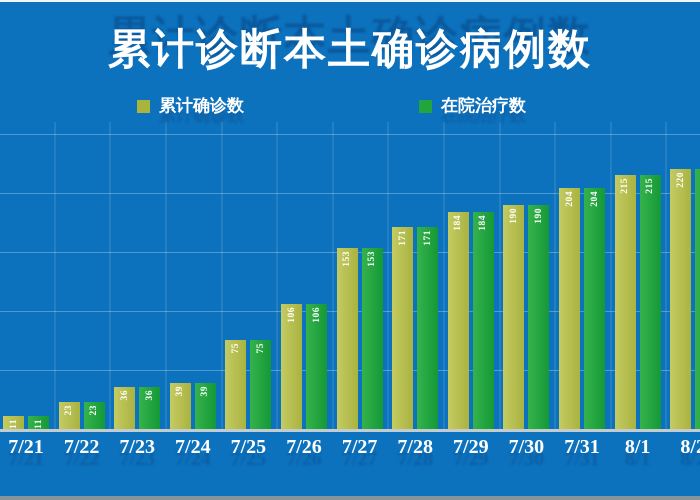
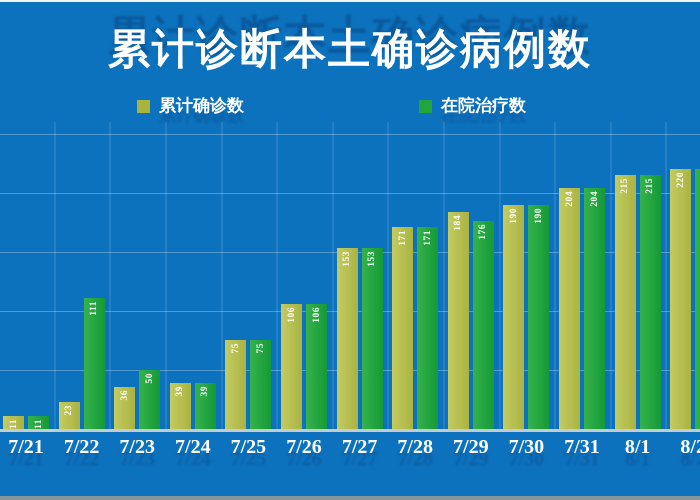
在院治疗数/7/22: 23 -> 111
在院治疗数/7/23: 36 -> 50
在院治疗数/7/29: 184 -> 176
